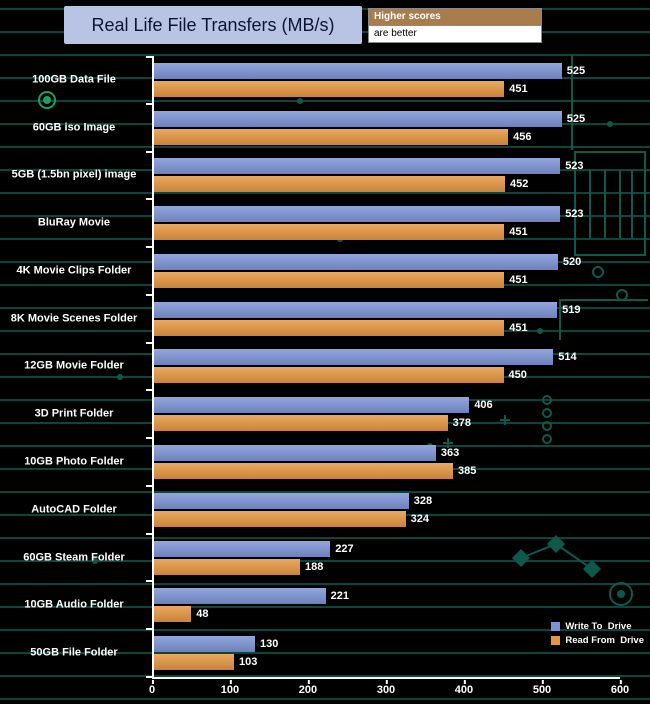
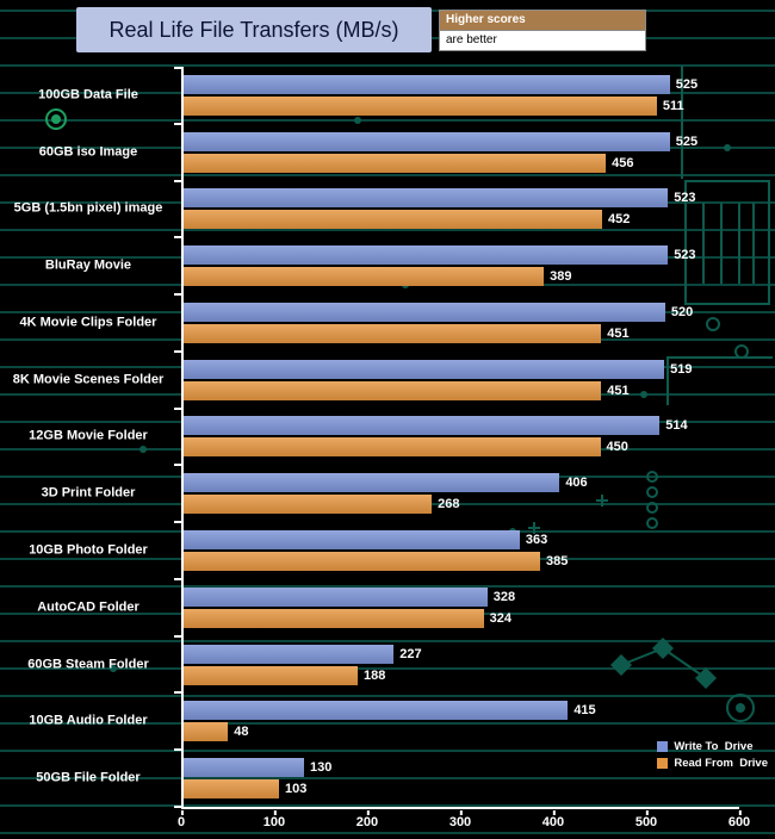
Read From Drive/100GB Data File: 451 -> 511
Read From Drive/BluRay Movie: 451 -> 389
Read From Drive/3D Print Folder: 378 -> 268
Write To Drive/10GB Audio Folder: 221 -> 415
